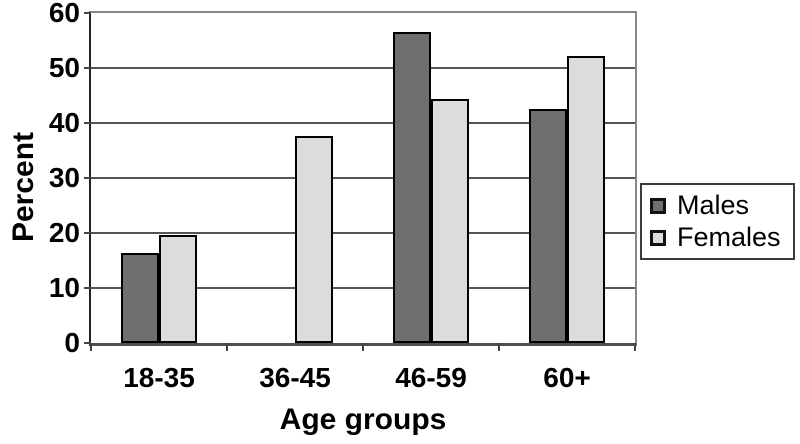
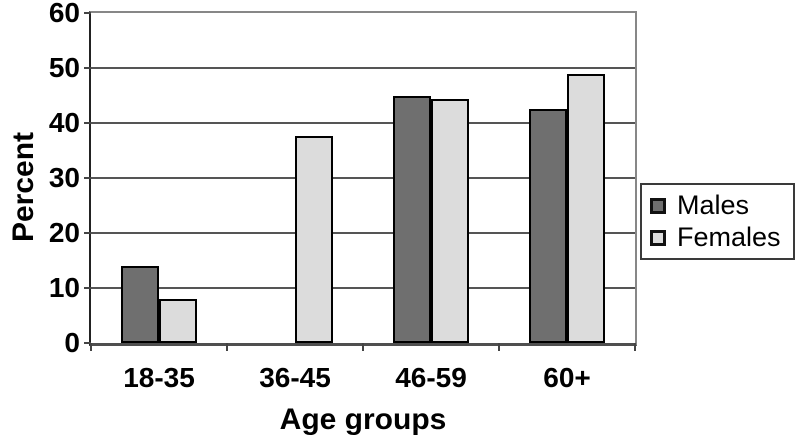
Males/18-35: 16 -> 14
Females/18-35: 20 -> 8
Males/46-59: 57 -> 45
Females/60+: 52 -> 49
